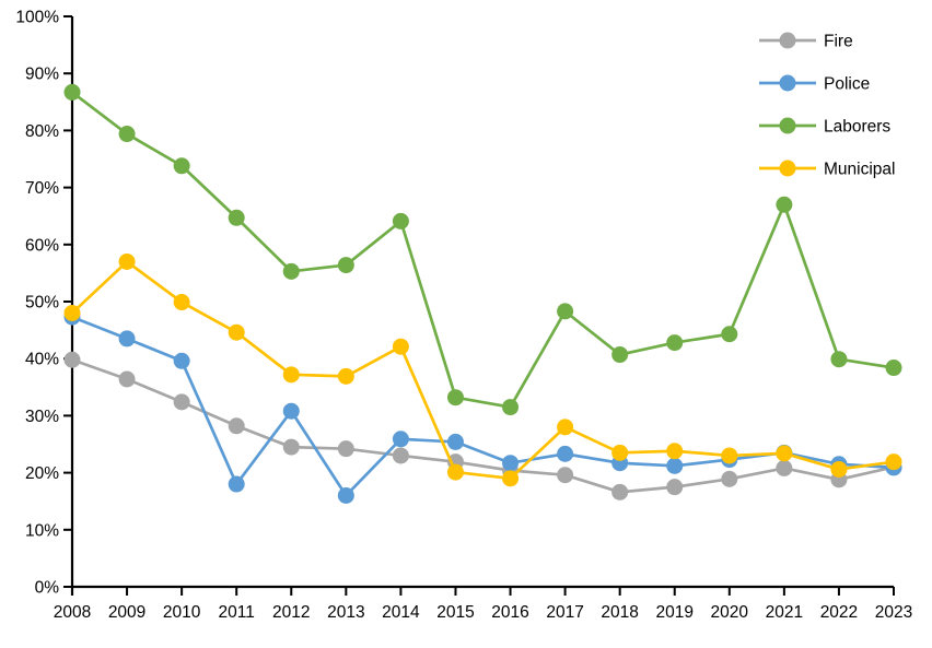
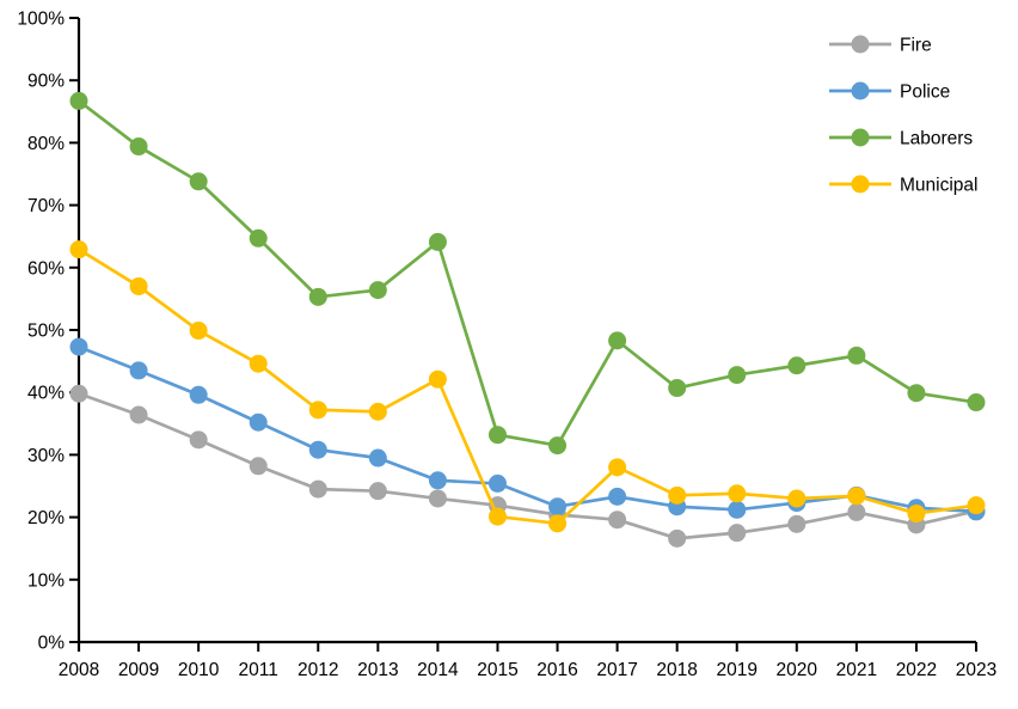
Municipal/2008: 48% -> 63%
Police/2011: 18% -> 35%
Police/2013: 16% -> 30%
Laborers/2021: 67% -> 46%
